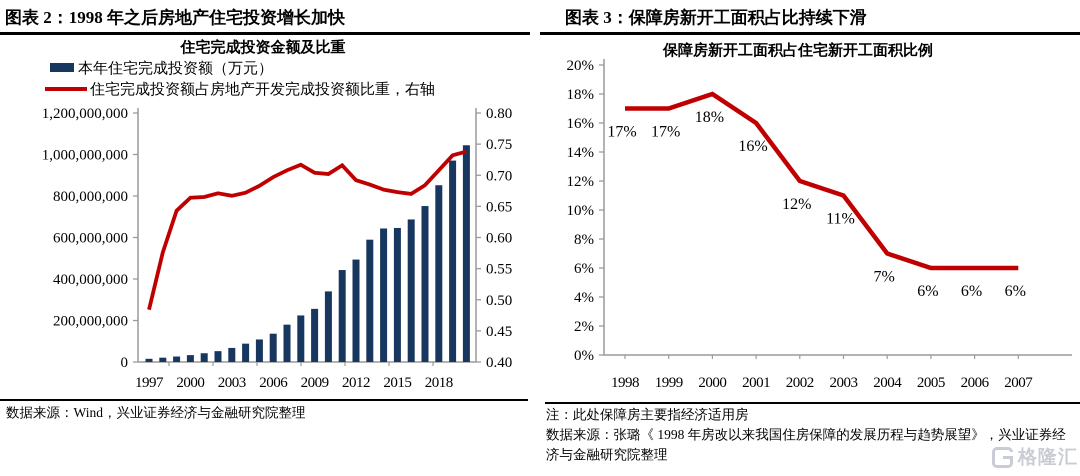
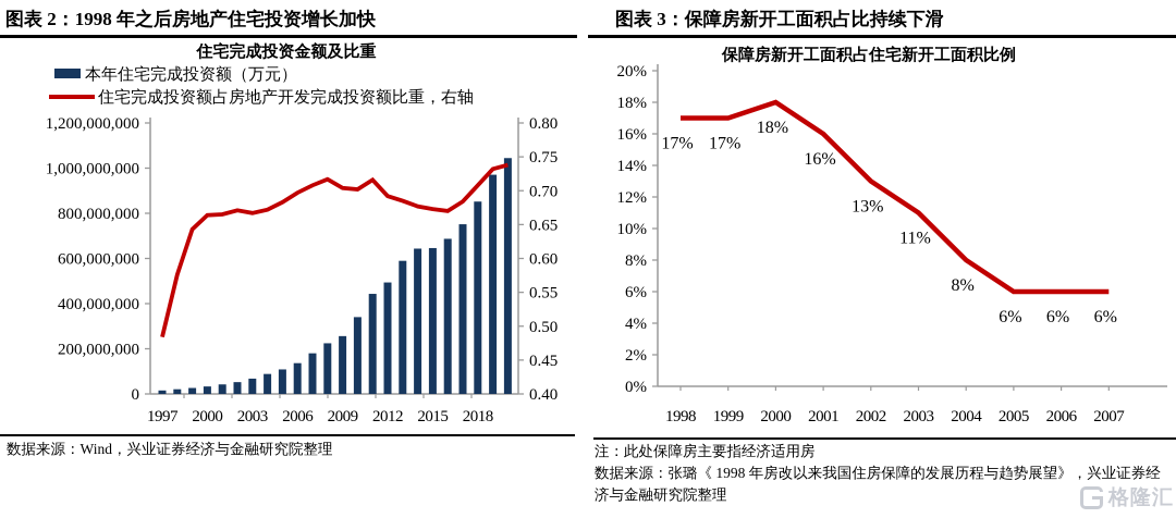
保障房新开工面积占住宅新开工面积比例/2002: 12% -> 13%
保障房新开工面积占住宅新开工面积比例/2004: 7% -> 8%
